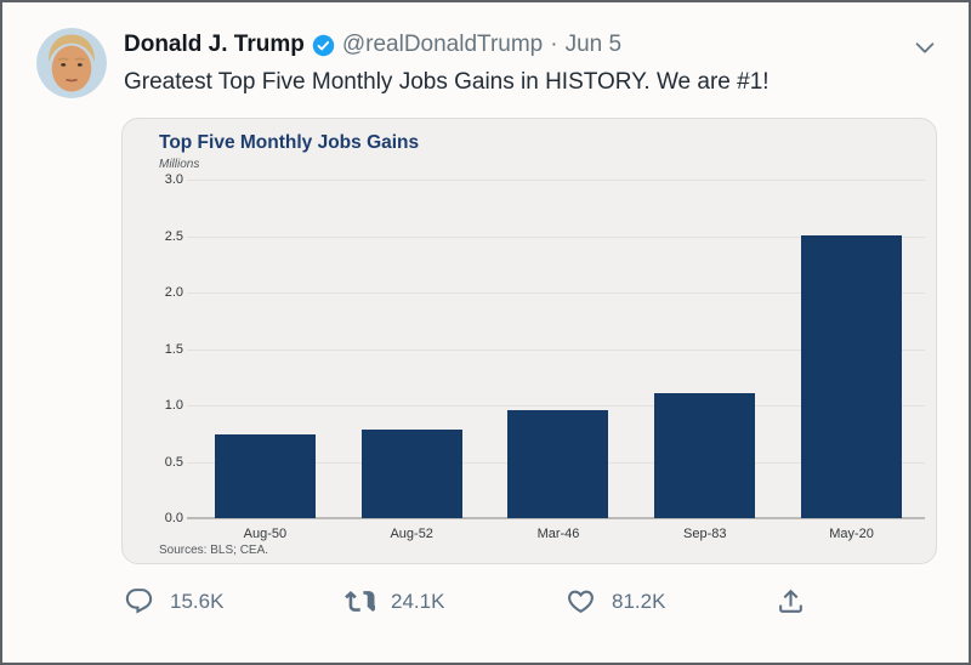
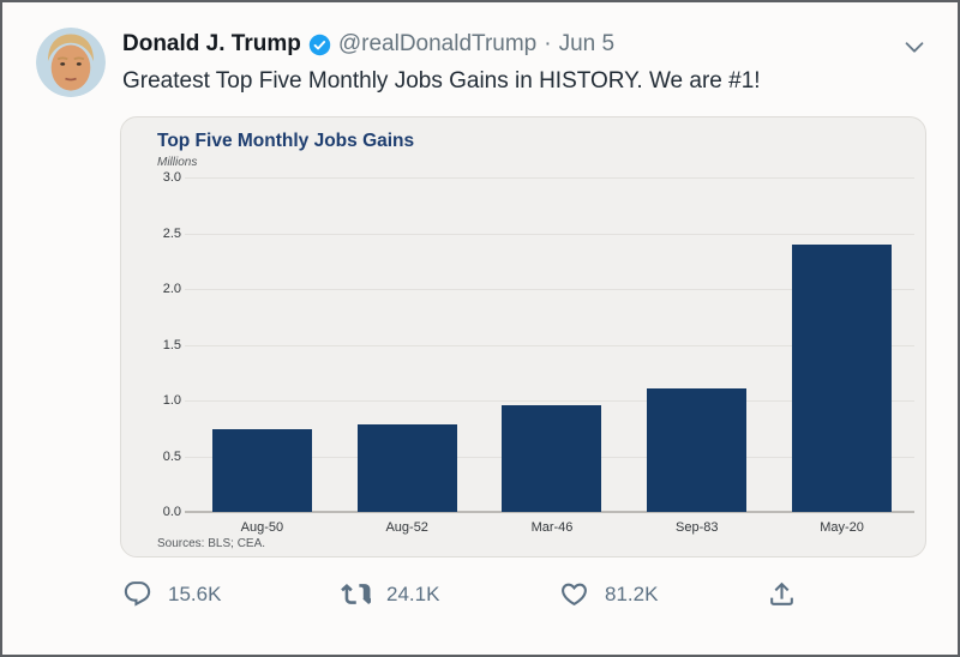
May-20: 2.5 -> 2.4
